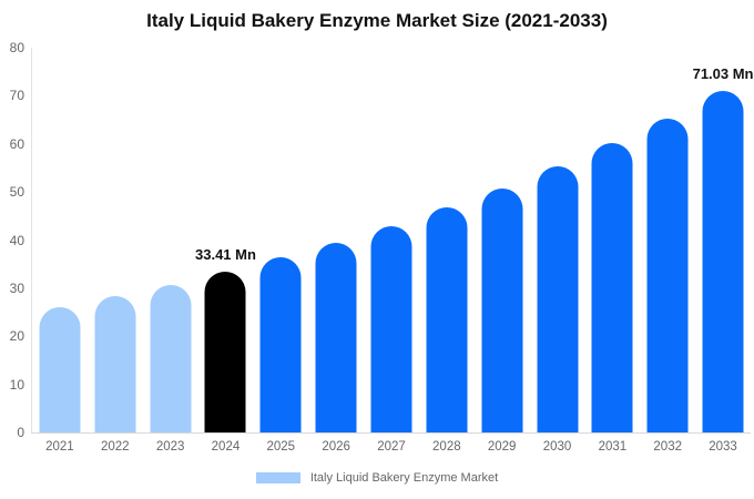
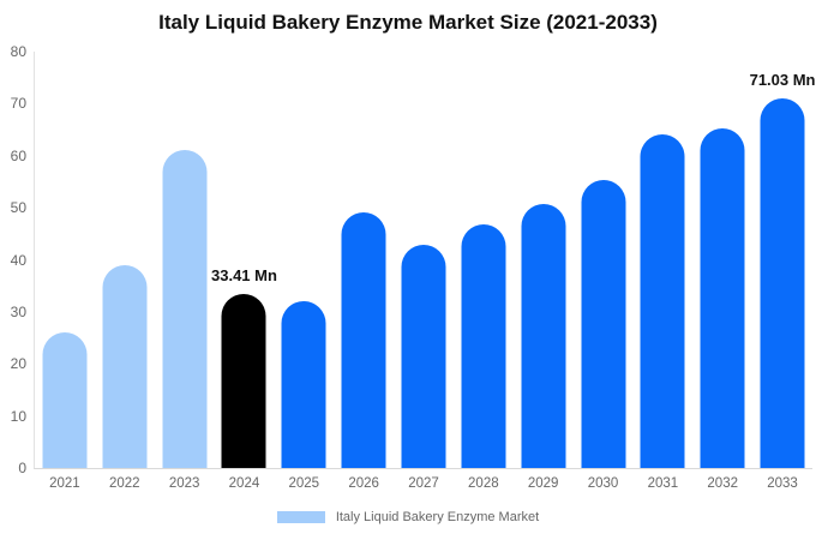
2022: 28 -> 39
2023: 31 -> 61
2025: 36 -> 32
2026: 40 -> 49
2031: 60 -> 64
